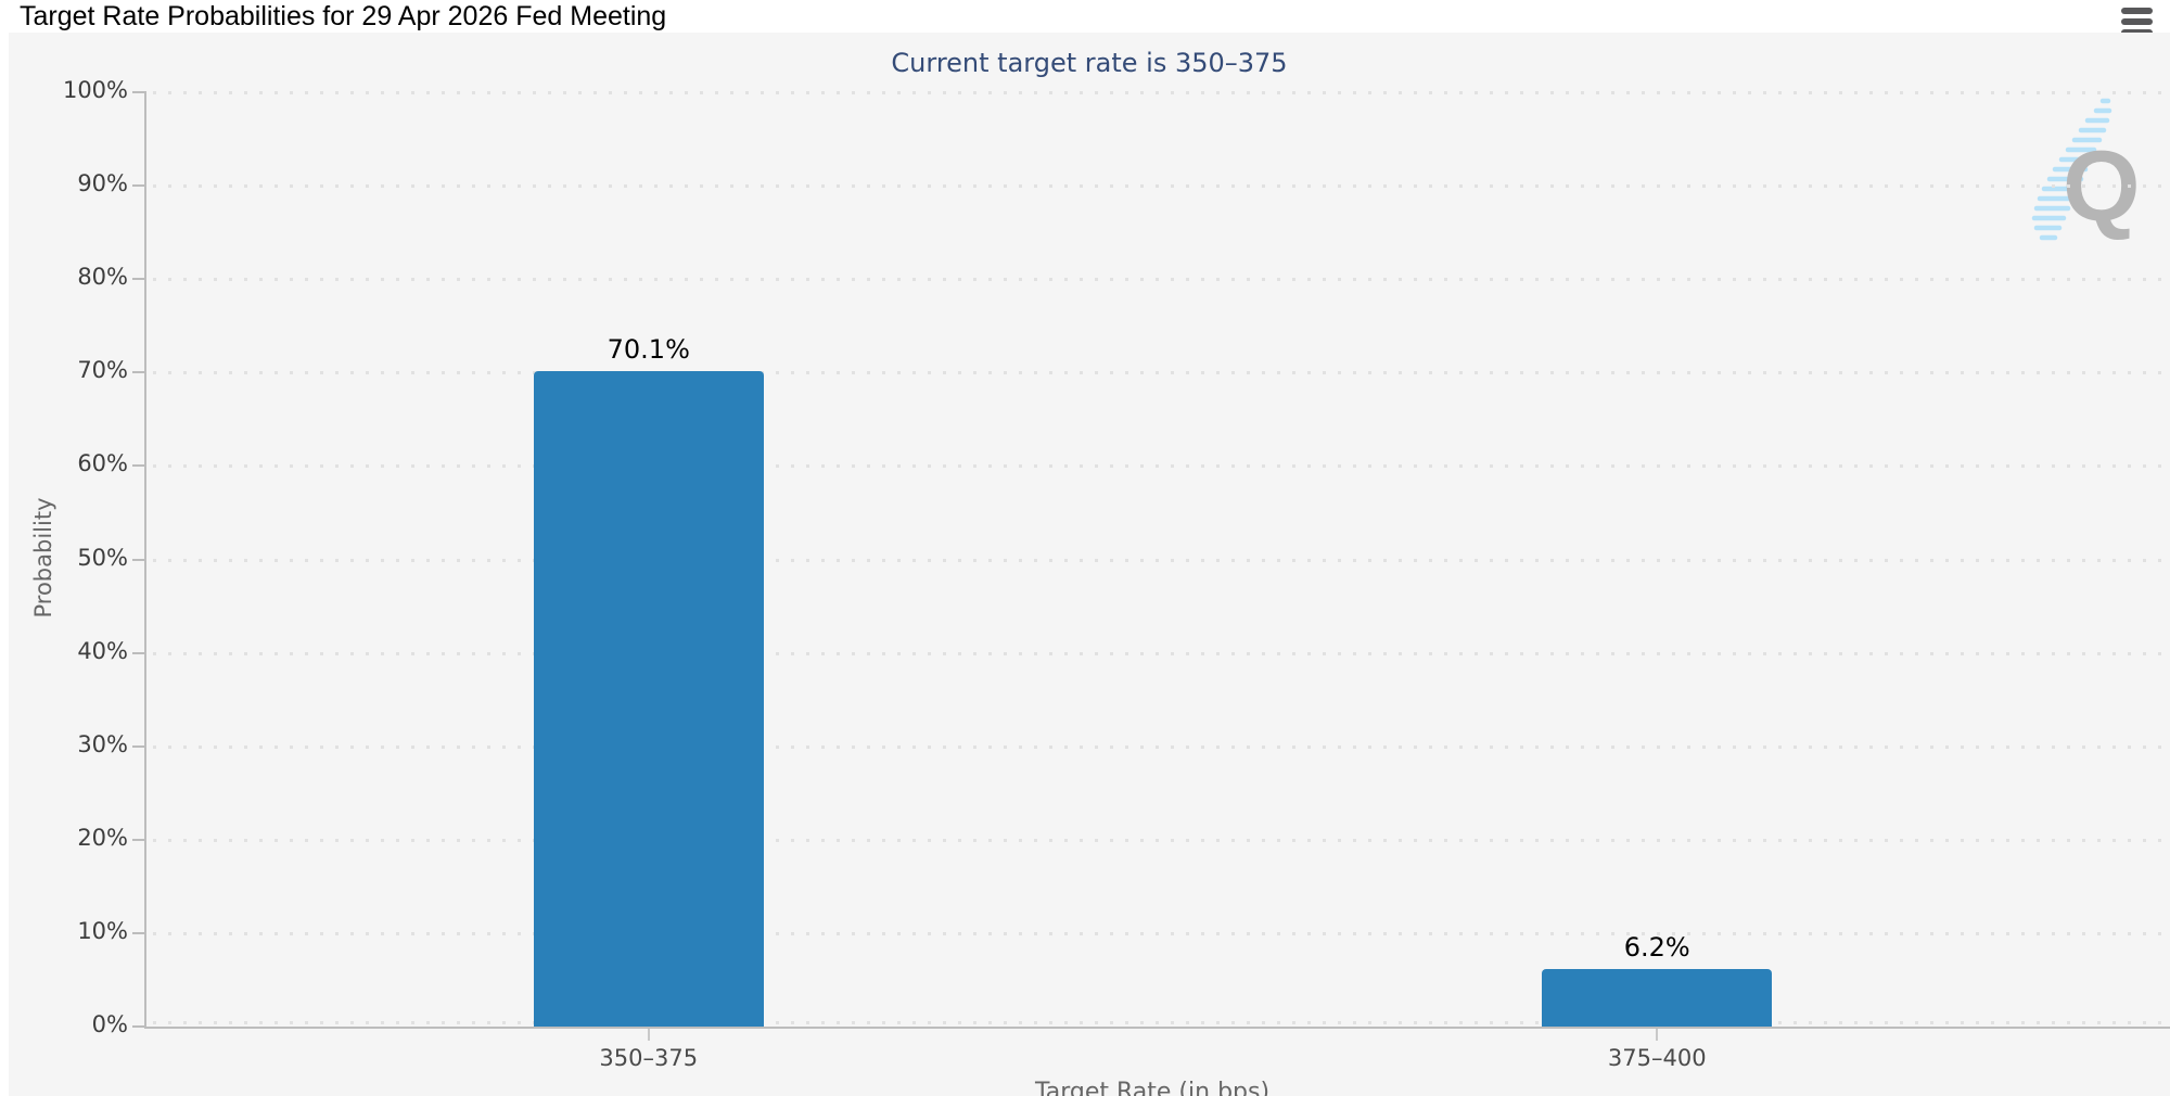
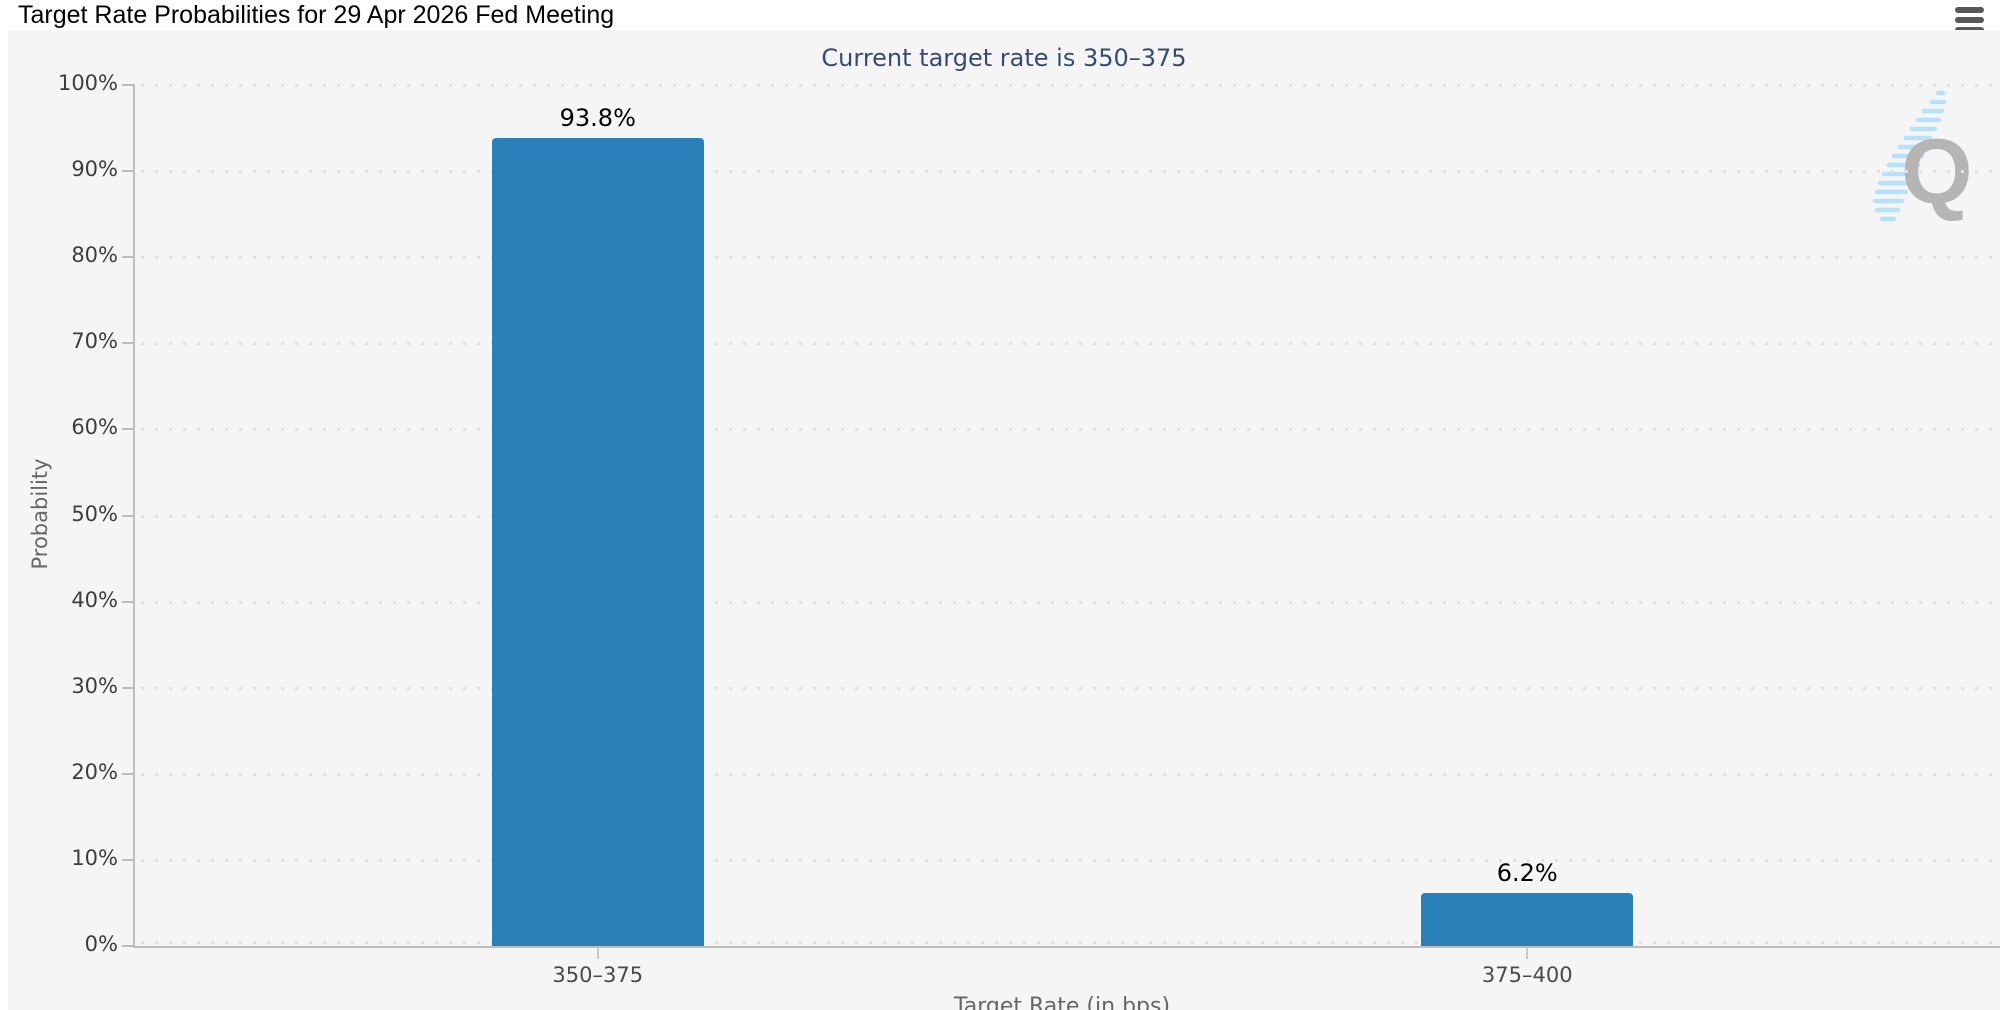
350–375: 70.1% -> 93.8%
